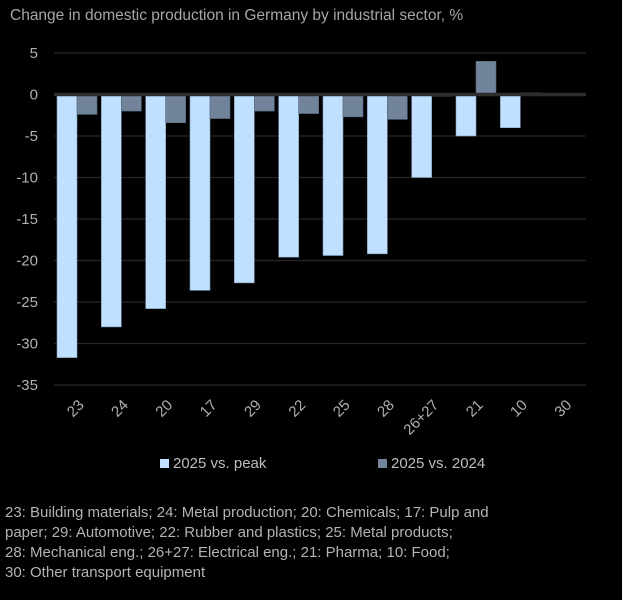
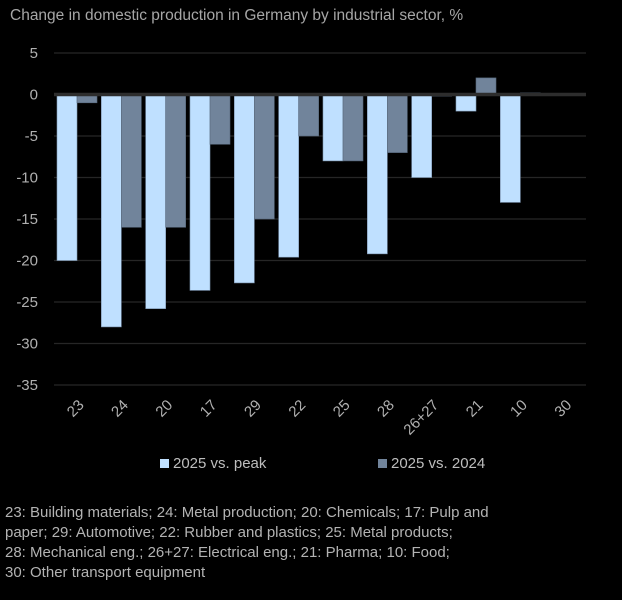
2025 vs. peak/23: -32 -> -20
2025 vs. 2024/23: -2 -> -1
2025 vs. 2024/24: -2 -> -16
2025 vs. 2024/20: -3 -> -16
2025 vs. 2024/17: -3 -> -6
2025 vs. 2024/29: -2 -> -15
2025 vs. 2024/22: -2 -> -5
2025 vs. peak/25: -19 -> -8
2025 vs. 2024/25: -3 -> -8
2025 vs. 2024/28: -3 -> -7
2025 vs. peak/21: -5 -> -2
2025 vs. 2024/21: 4 -> 2
2025 vs. peak/10: -4 -> -13
